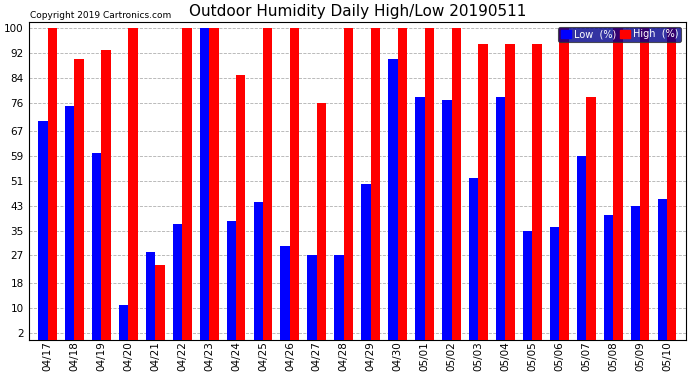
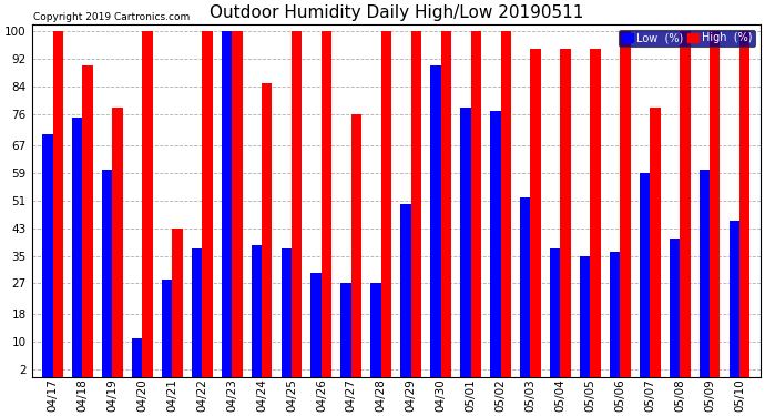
High (%)/04/19: 93 -> 78
High (%)/04/21: 24 -> 43
Low (%)/04/25: 44 -> 37
Low (%)/05/04: 78 -> 37
Low (%)/05/09: 43 -> 60
